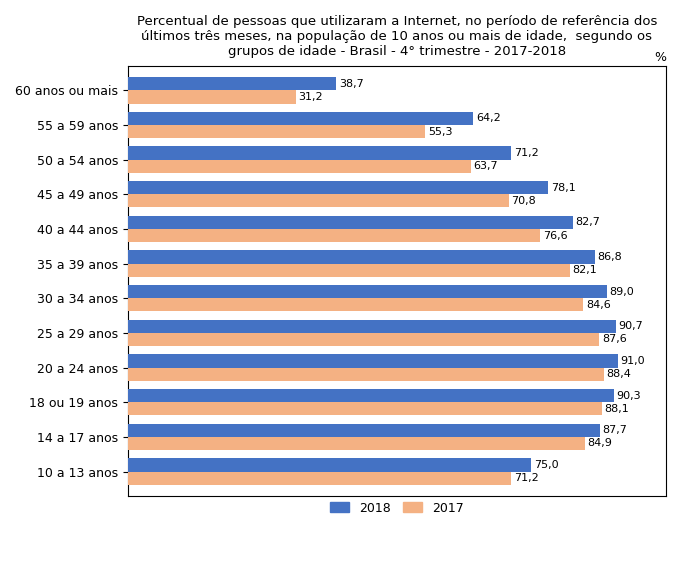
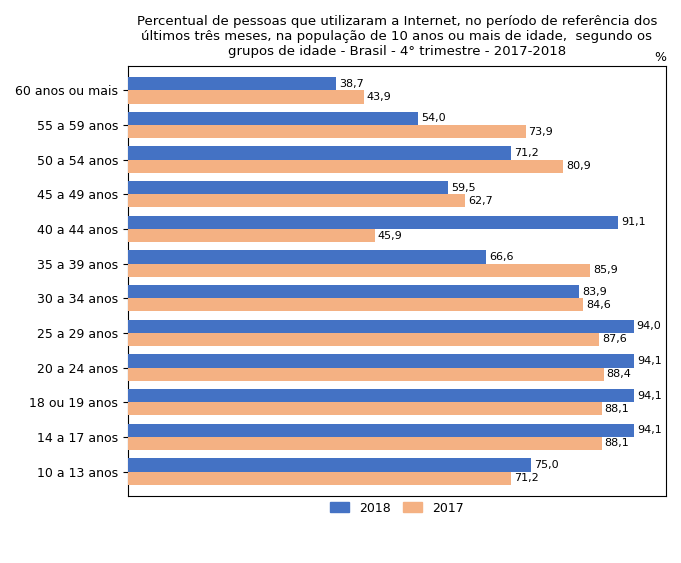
2017/60 anos ou mais: 31,2 -> 43,9
2018/55 a 59 anos: 64,2 -> 54,0
2017/55 a 59 anos: 55,3 -> 73,9
2017/50 a 54 anos: 63,7 -> 80,9
2018/45 a 49 anos: 78,1 -> 59,5
2017/45 a 49 anos: 70,8 -> 62,7
2018/40 a 44 anos: 82,7 -> 91,1
2017/40 a 44 anos: 76,6 -> 45,9
2018/35 a 39 anos: 86,8 -> 66,6
2017/35 a 39 anos: 82,1 -> 85,9
2018/30 a 34 anos: 89,0 -> 83,9
2018/25 a 29 anos: 90,7 -> 94,0
2018/20 a 24 anos: 91,0 -> 94,1
2018/18 ou 19 anos: 90,3 -> 94,1
2018/14 a 17 anos: 87,7 -> 94,1
2017/14 a 17 anos: 84,9 -> 88,1
